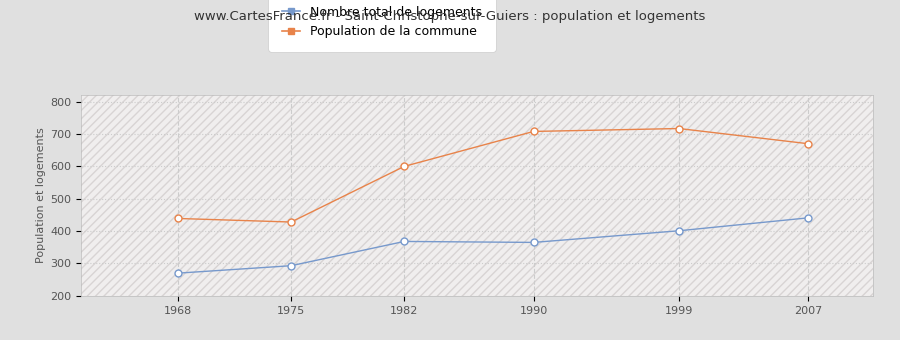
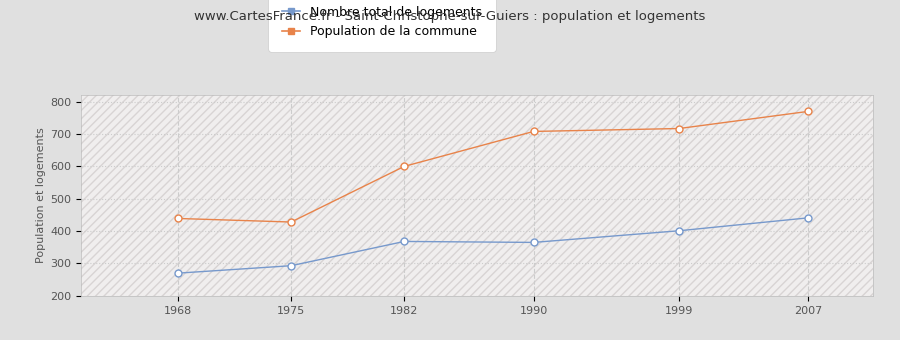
Population de la commune/2007: 670 -> 770
